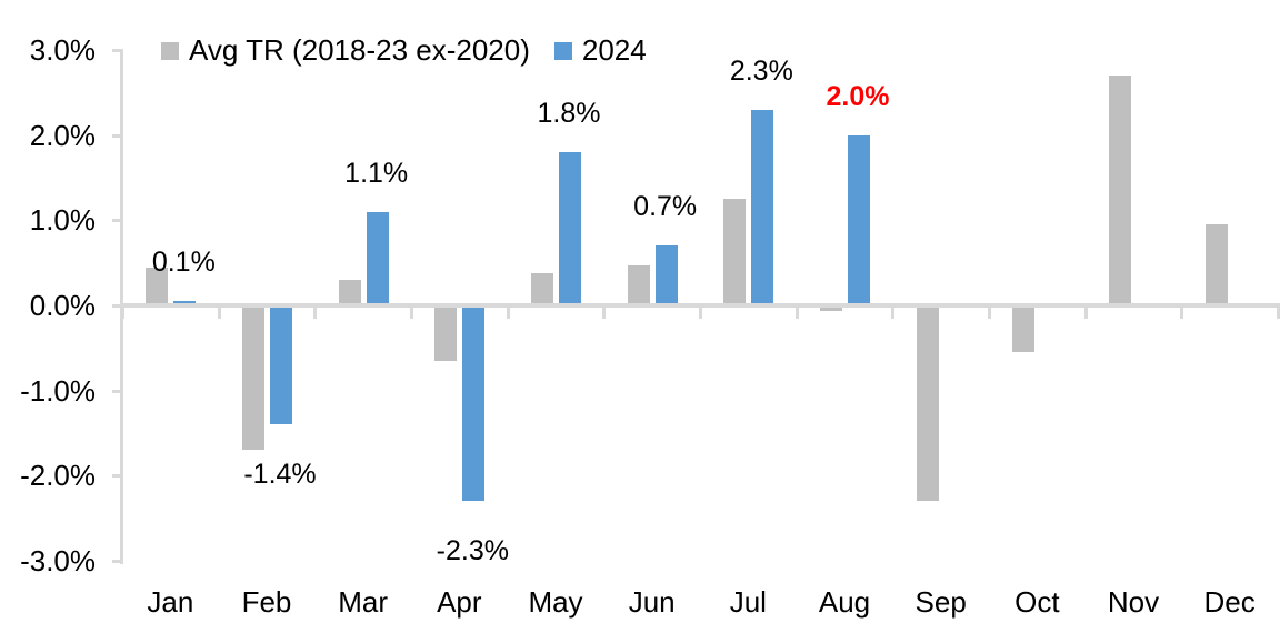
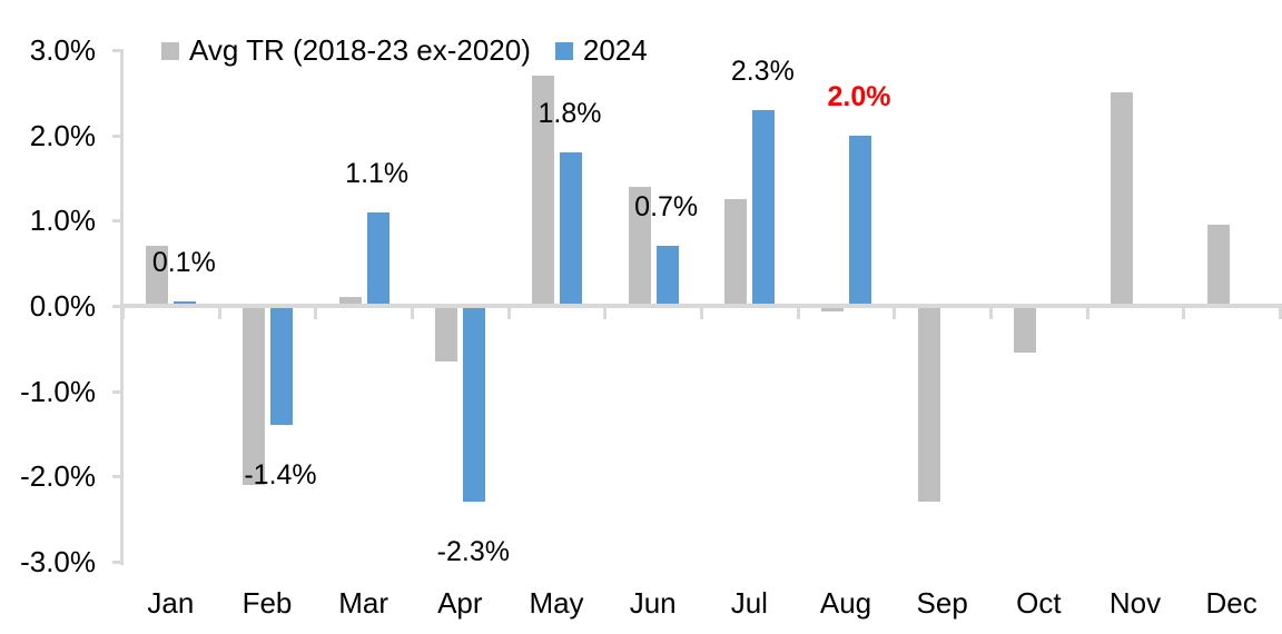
Avg TR (2018-23 ex-2020)/Jan: 0.5% -> 0.7%
Avg TR (2018-23 ex-2020)/Feb: -1.7% -> -2.1%
Avg TR (2018-23 ex-2020)/Mar: 0.3% -> 0.1%
Avg TR (2018-23 ex-2020)/May: 0.4% -> 2.7%
Avg TR (2018-23 ex-2020)/Jun: 0.5% -> 1.4%
Avg TR (2018-23 ex-2020)/Nov: 2.7% -> 2.5%
